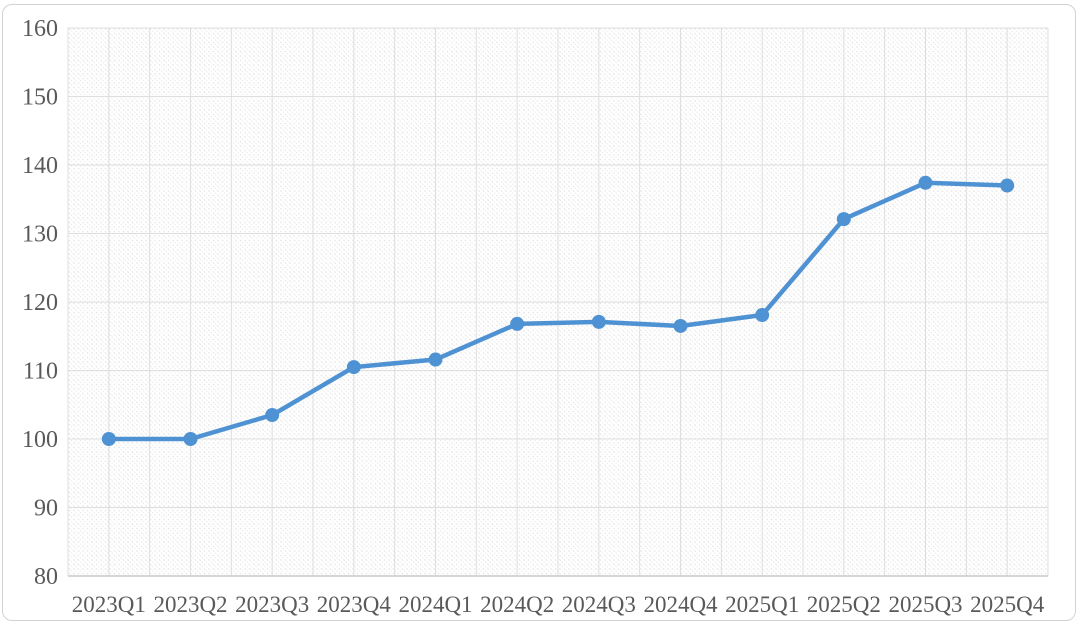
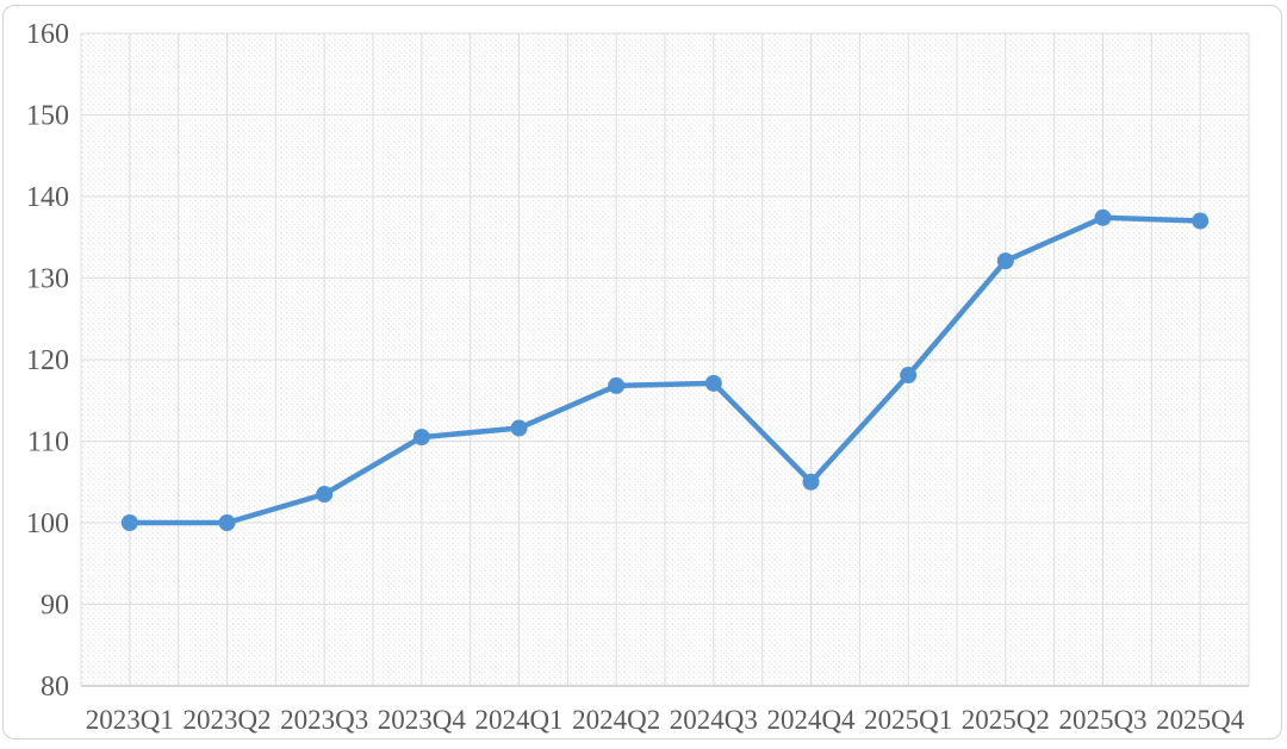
2024Q4: 116 -> 105
